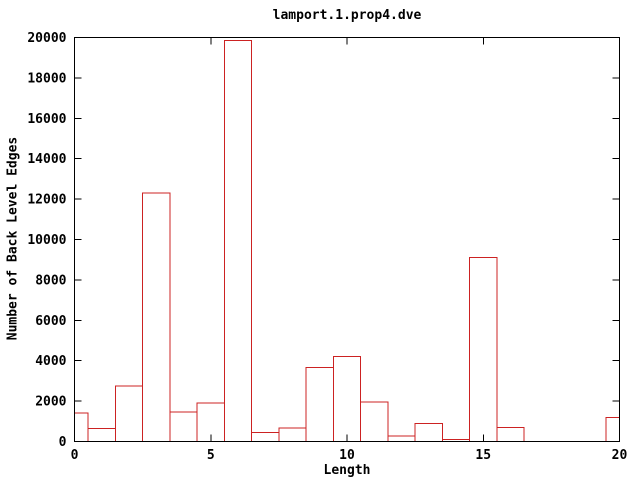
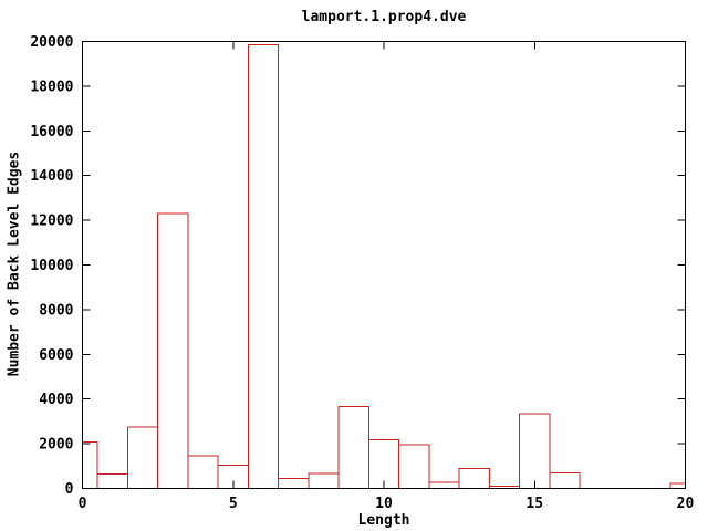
0: 1400 -> 2100
5: 1900 -> 1000
10: 4200 -> 2200
15: 9100 -> 3400
20: 1200 -> 200
